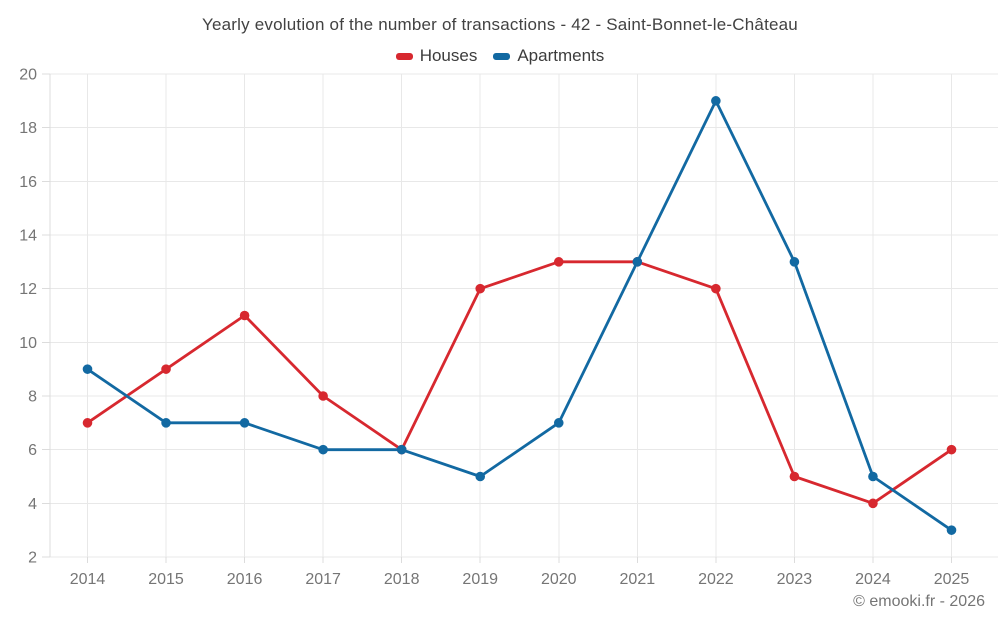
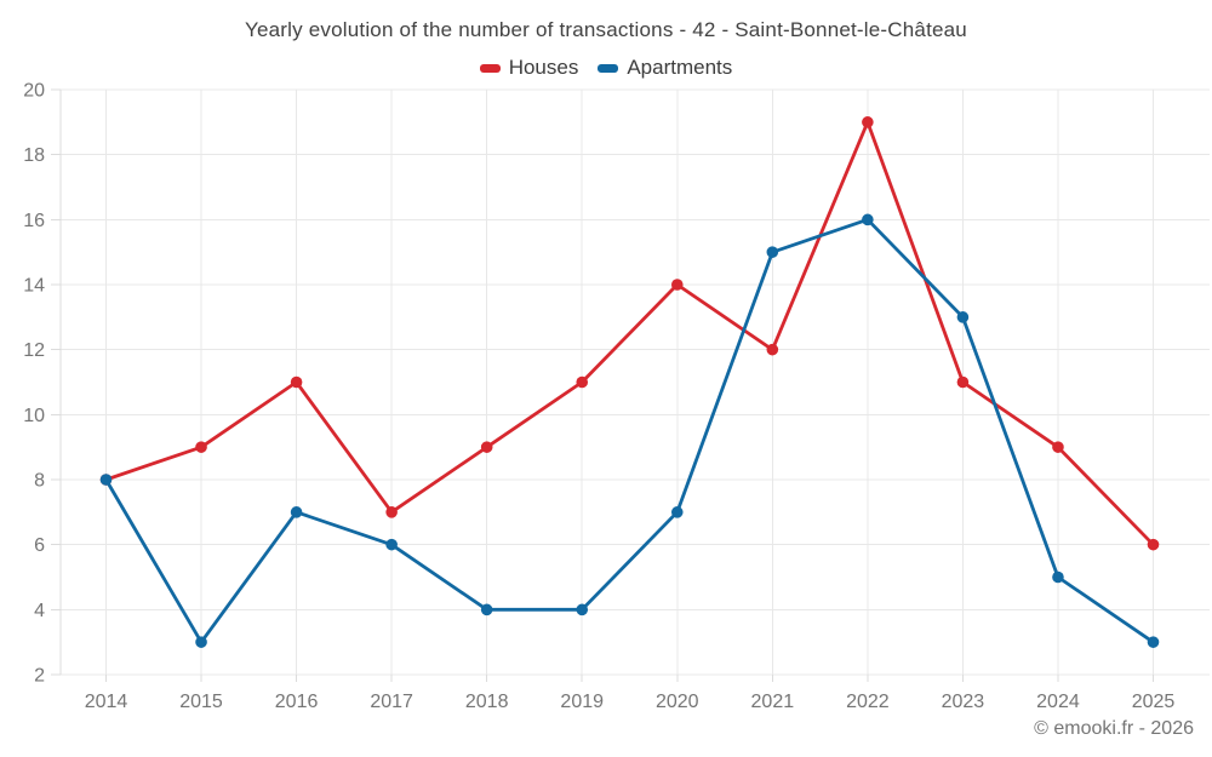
Houses/2014: 7 -> 8
Apartments/2014: 9 -> 8
Apartments/2015: 7 -> 3
Houses/2017: 8 -> 7
Houses/2018: 6 -> 9
Apartments/2018: 6 -> 4
Houses/2019: 12 -> 11
Apartments/2019: 5 -> 4
Houses/2020: 13 -> 14
Houses/2021: 13 -> 12
Apartments/2021: 13 -> 15
Houses/2022: 12 -> 19
Apartments/2022: 19 -> 16
Houses/2023: 5 -> 11
Houses/2024: 4 -> 9
